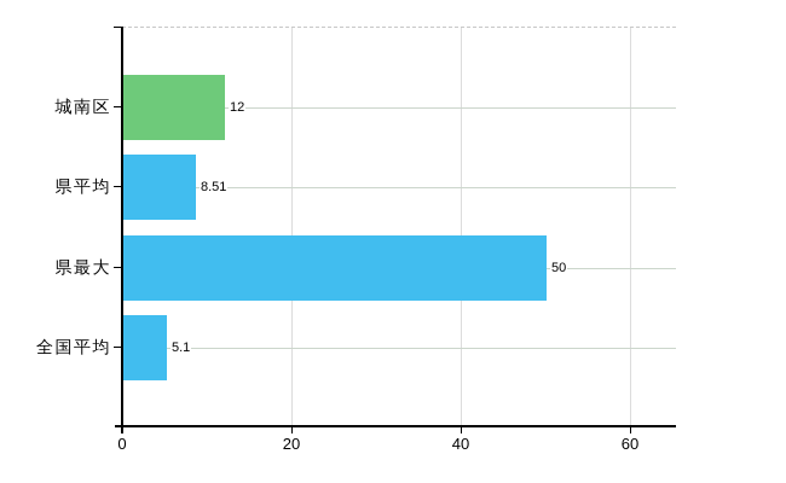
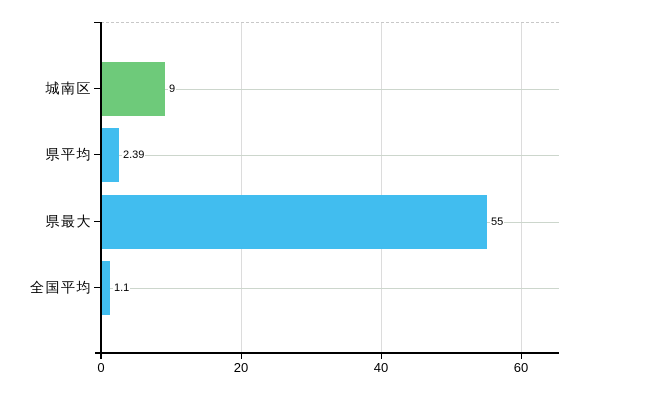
城南区: 12 -> 9
県平均: 8.51 -> 2.39
県最大: 50 -> 55
全国平均: 5.1 -> 1.1
